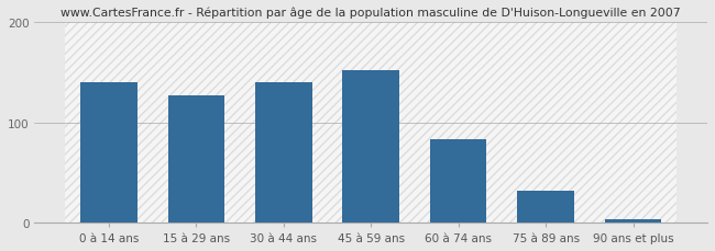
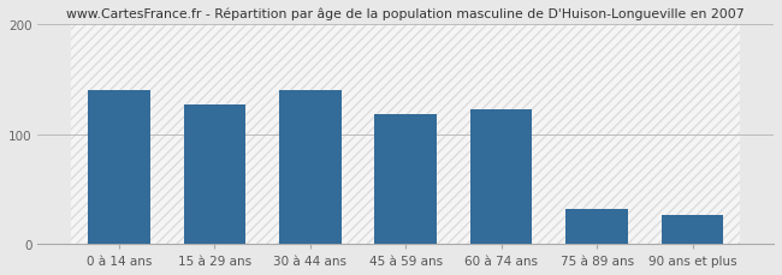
45 à 59 ans: 152 -> 118
60 à 74 ans: 83 -> 122
90 ans et plus: 3 -> 26
